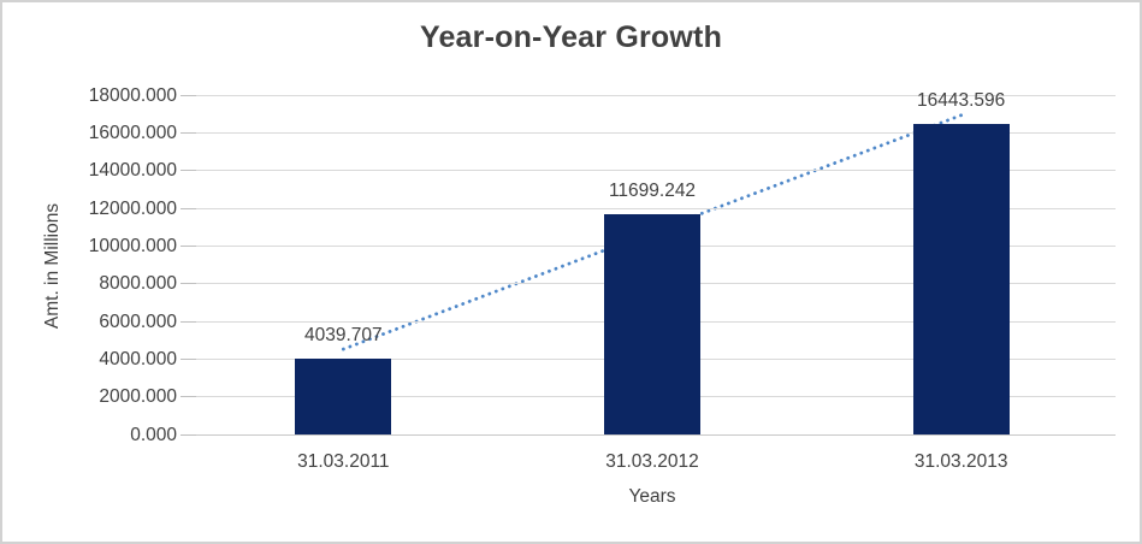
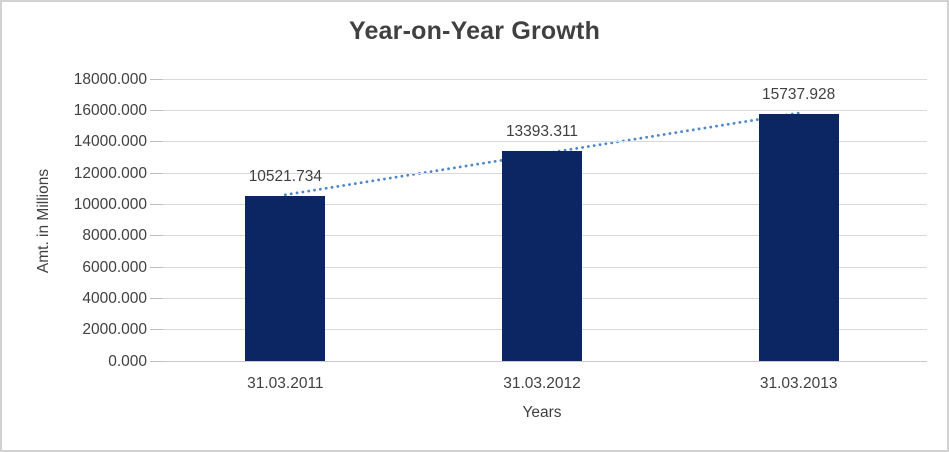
31.03.2011: 4039.707 -> 10521.734
31.03.2012: 11699.242 -> 13393.311
31.03.2013: 16443.596 -> 15737.928
